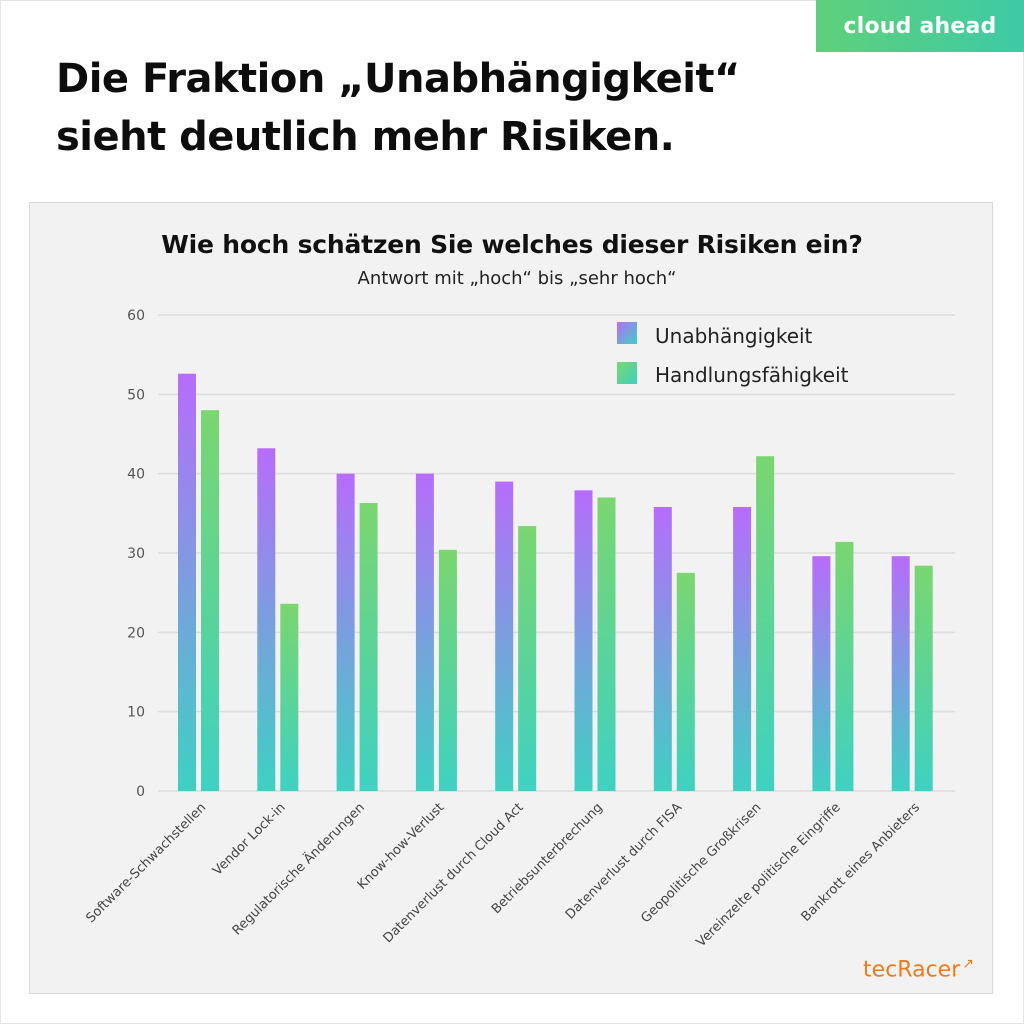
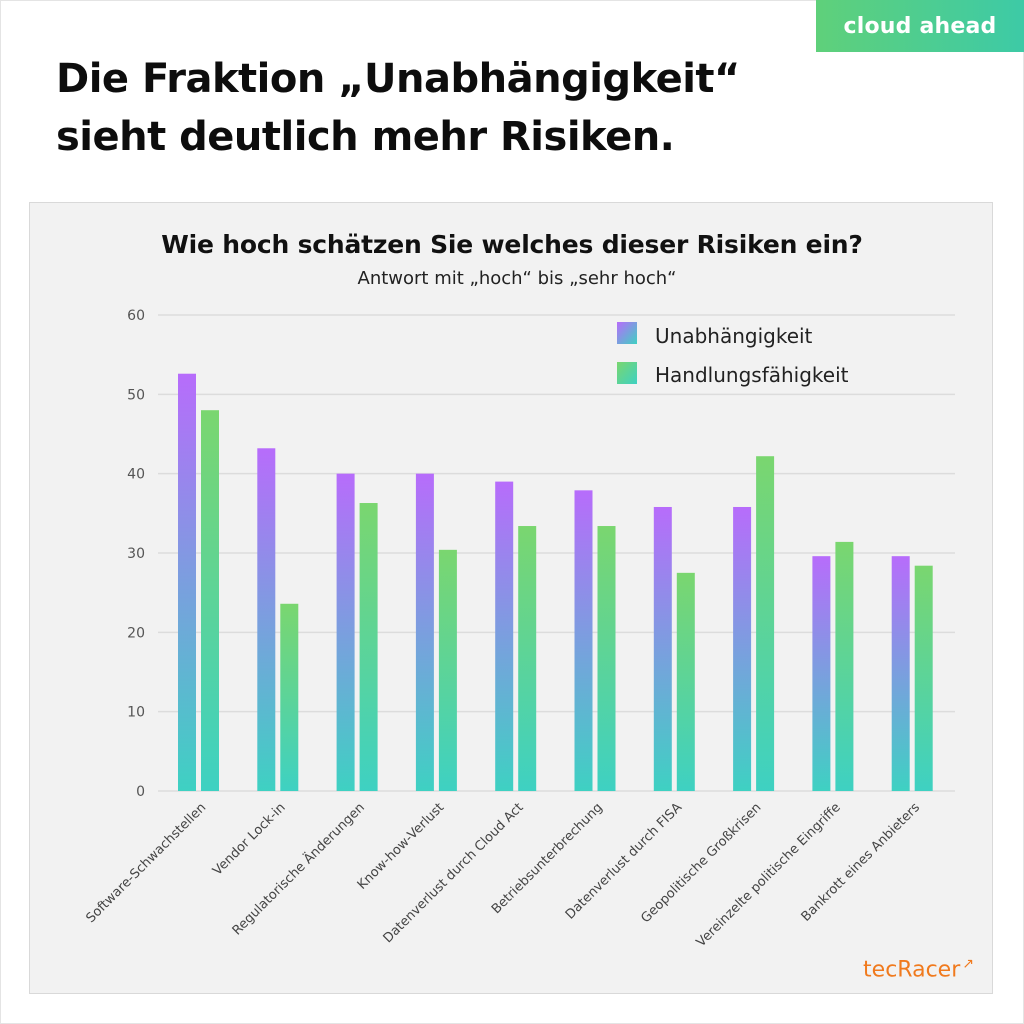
Handlungsfähigkeit/Betriebsunterbrechung: 37 -> 33
